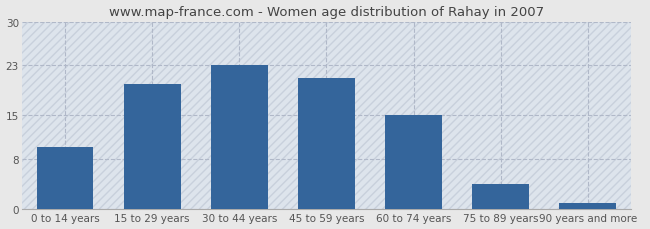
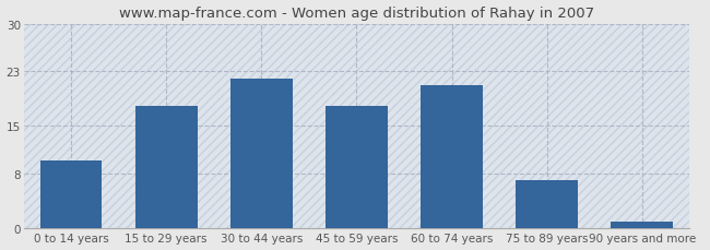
15 to 29 years: 20 -> 18
30 to 44 years: 23 -> 22
45 to 59 years: 21 -> 18
60 to 74 years: 15 -> 21
75 to 89 years: 4 -> 7
